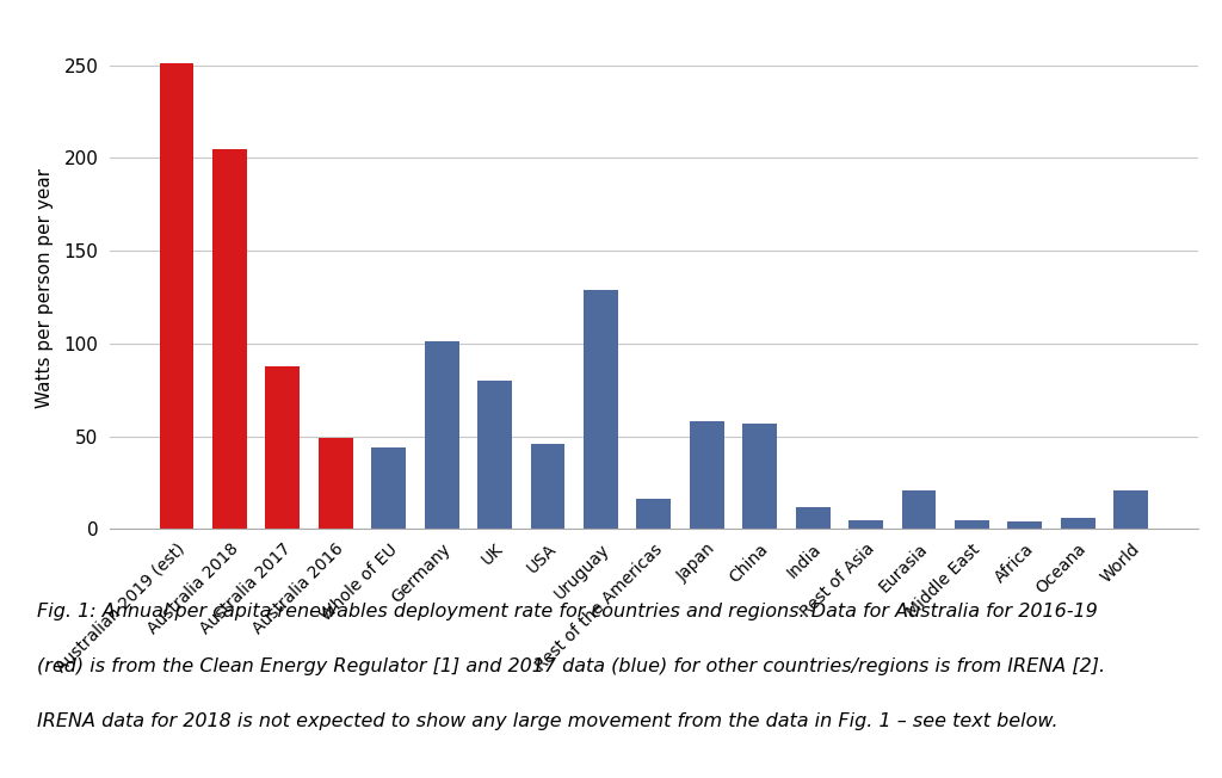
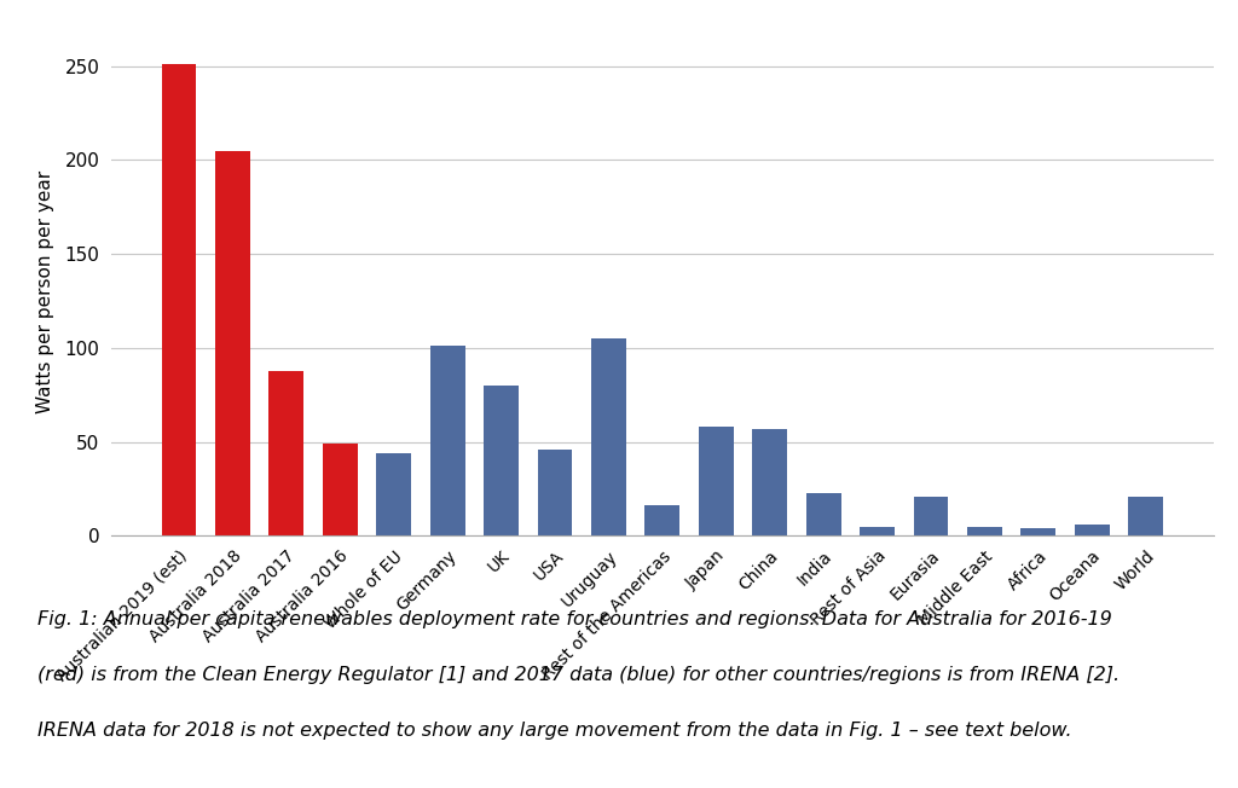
Uruguay: 129 -> 105
India: 12 -> 23
